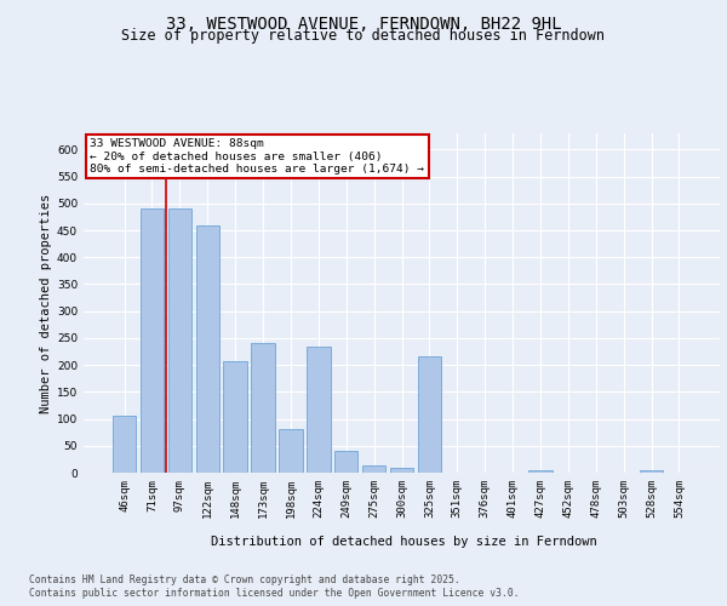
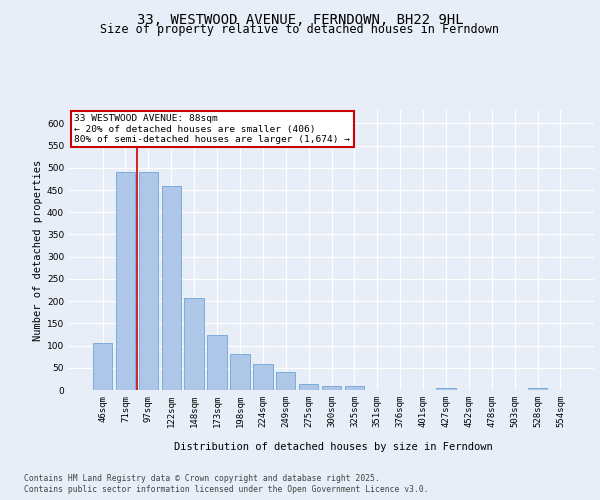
173sqm: 240 -> 123
224sqm: 235 -> 58
325sqm: 215 -> 10
